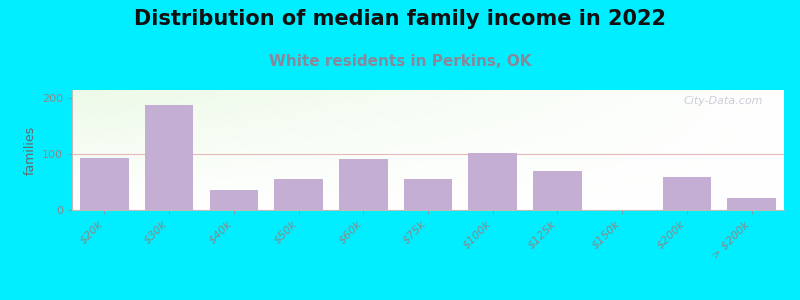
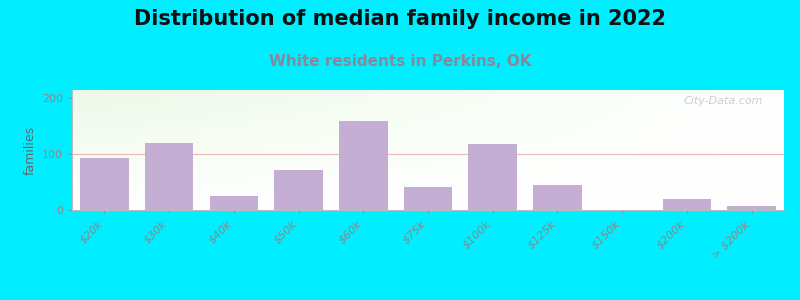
$30k: 188 -> 120
$40k: 36 -> 25
$50k: 56 -> 72
$60k: 92 -> 160
$75k: 56 -> 42
$100k: 102 -> 118
$125k: 70 -> 45
$200k: 60 -> 20
> $200k: 22 -> 8
